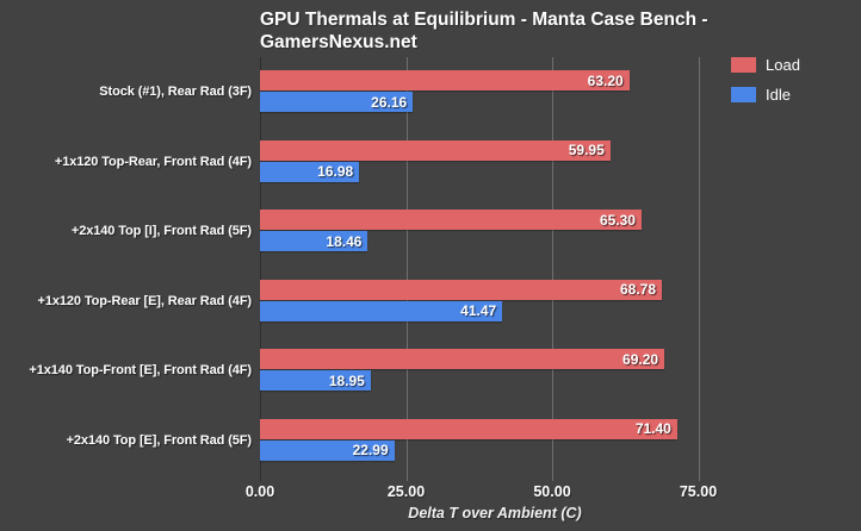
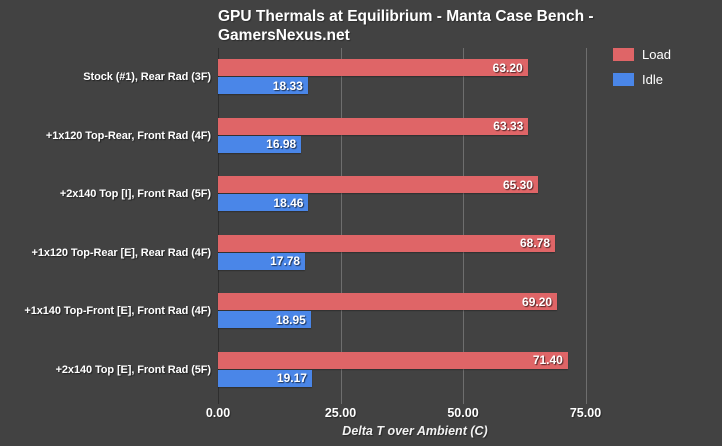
Idle/Stock (#1), Rear Rad (3F): 26.16 -> 18.33
Load/+1x120 Top-Rear, Front Rad (4F): 59.95 -> 63.33
Idle/+1x120 Top-Rear [E], Rear Rad (4F): 41.47 -> 17.78
Idle/+2x140 Top [E], Front Rad (5F): 22.99 -> 19.17
